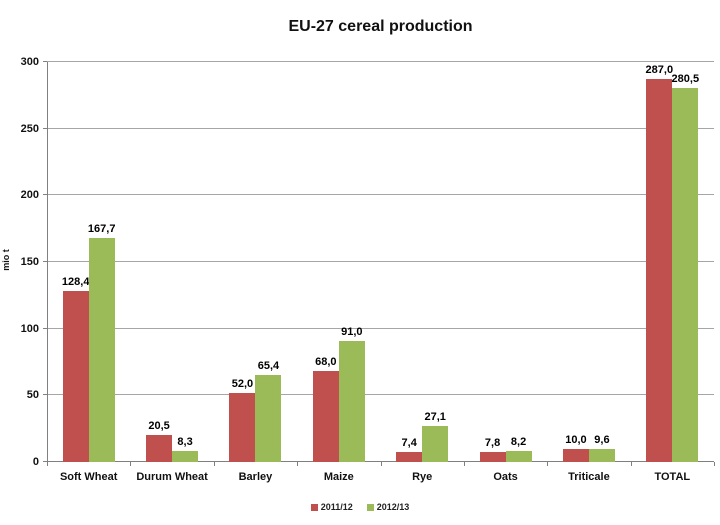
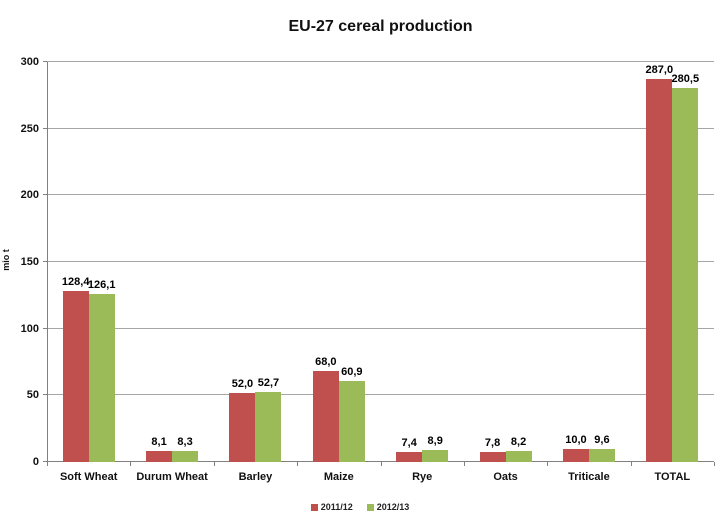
2012/13/Soft Wheat: 167,7 -> 126,1
2011/12/Durum Wheat: 20,5 -> 8,1
2012/13/Barley: 65,4 -> 52,7
2012/13/Maize: 91,0 -> 60,9
2012/13/Rye: 27,1 -> 8,9
